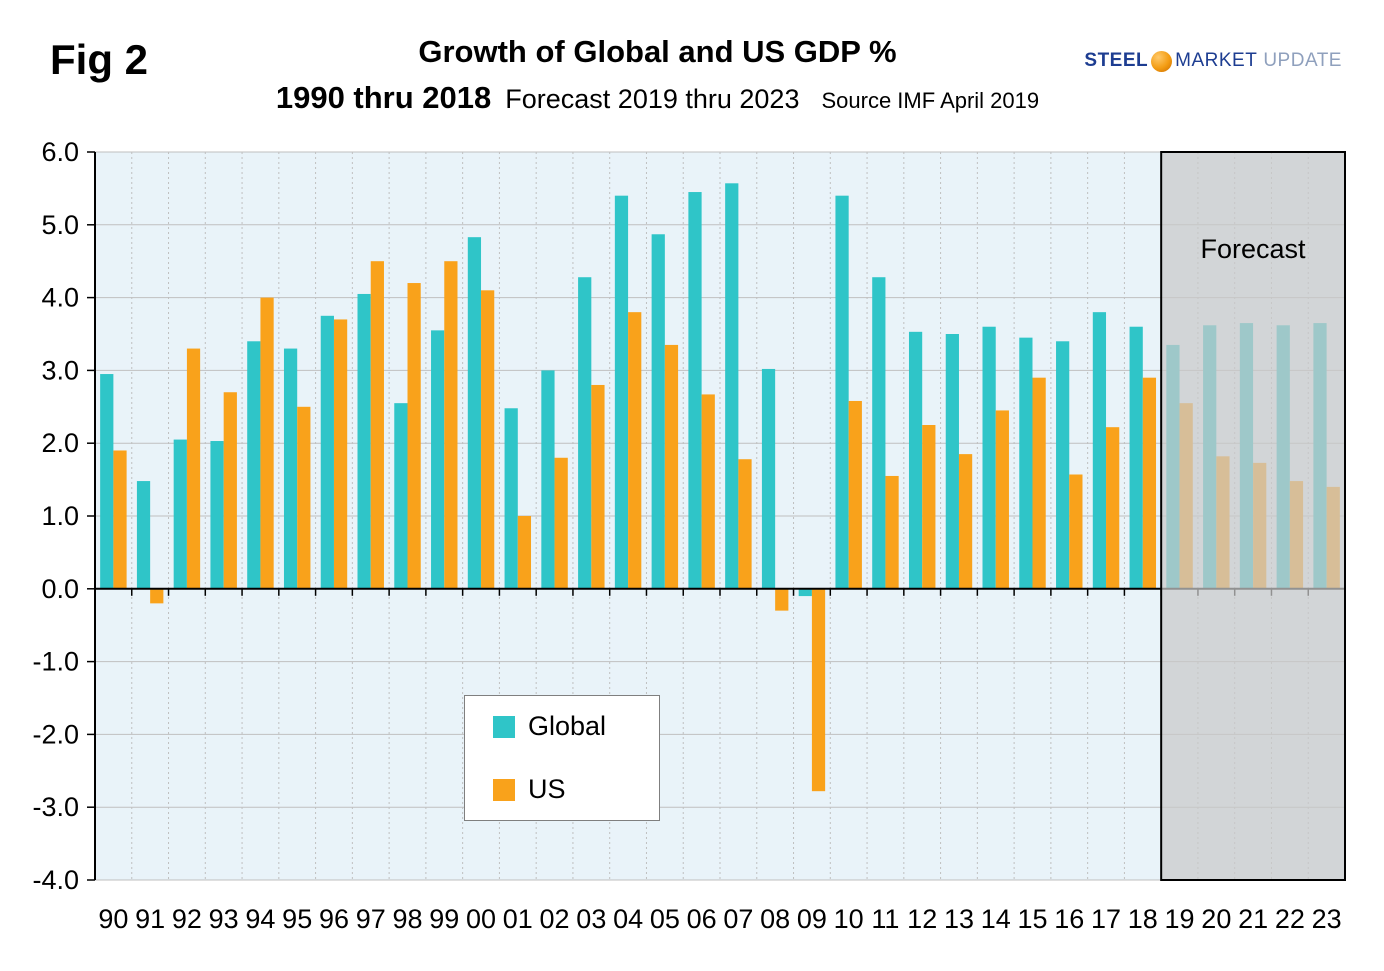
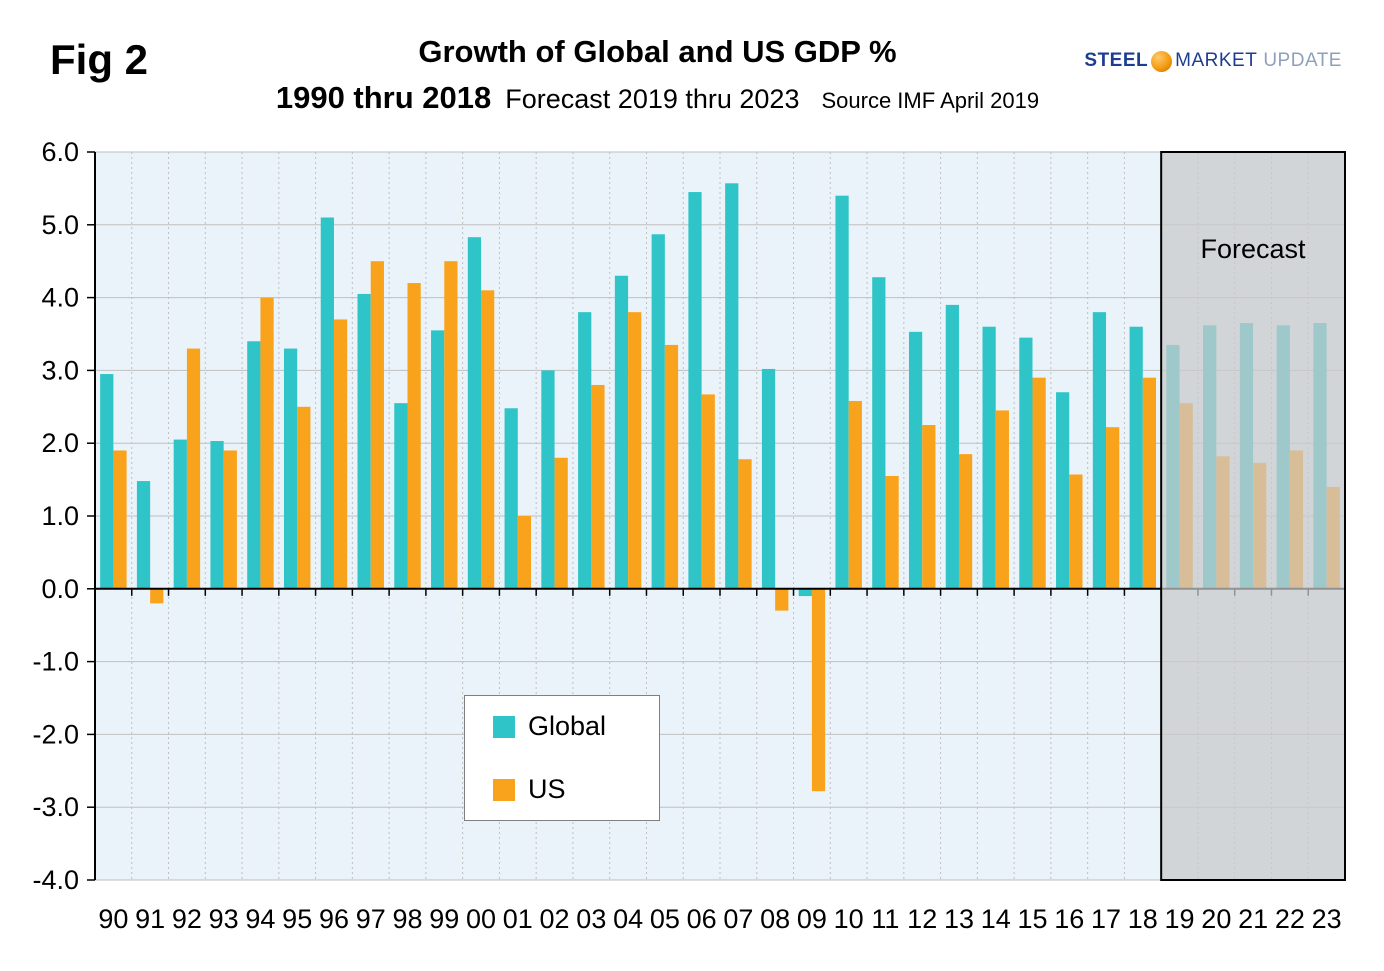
US/93: 2.7 -> 1.9
Global/96: 3.8 -> 5.1
Global/03: 4.3 -> 3.8
Global/04: 5.4 -> 4.3
Global/13: 3.5 -> 3.9
Global/16: 3.4 -> 2.7
US/22: 1.5 -> 1.9
